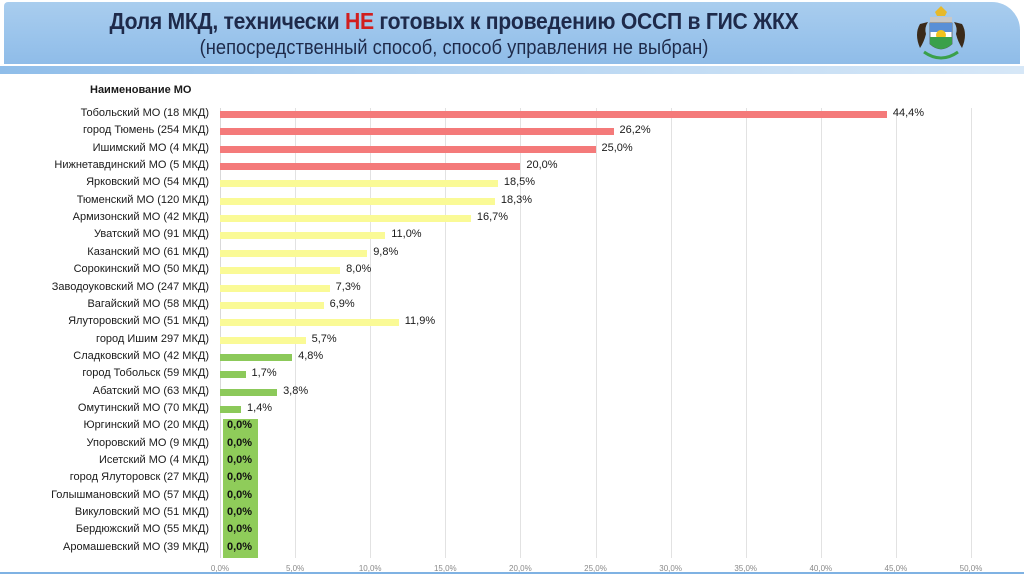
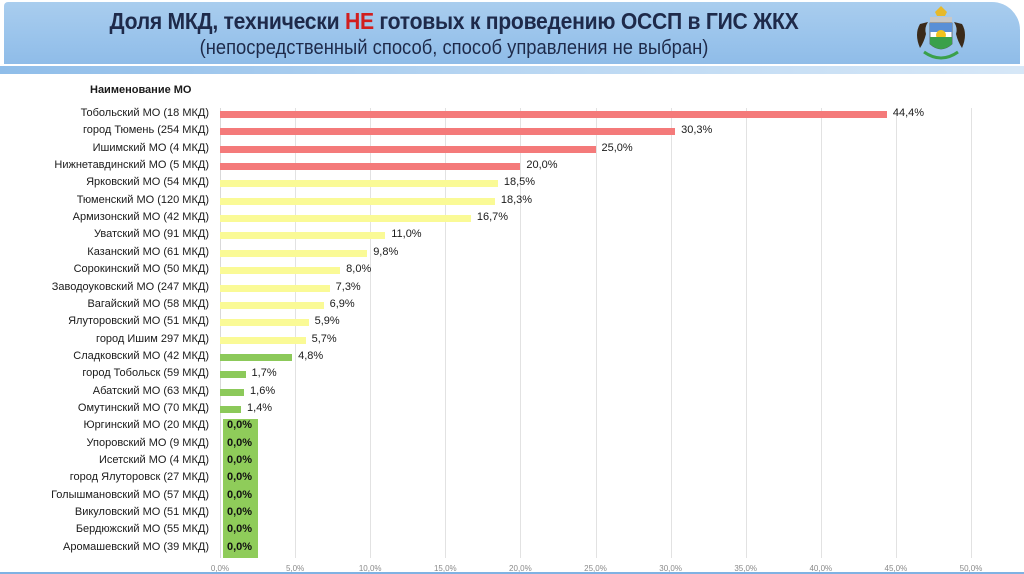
город Тюмень (254 МКД): 26,2% -> 30,3%
Ялуторовский МО (51 МКД): 11,9% -> 5,9%
Абатский МО (63 МКД): 3,8% -> 1,6%
